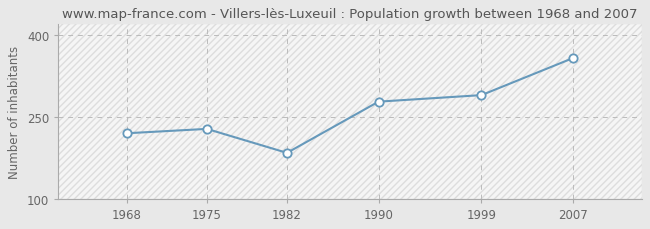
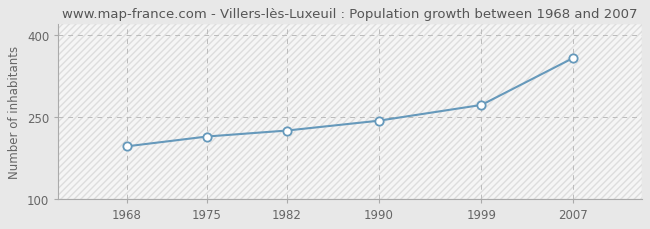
1968: 220 -> 196
1975: 228 -> 214
1982: 184 -> 225
1990: 278 -> 243
1999: 290 -> 272
